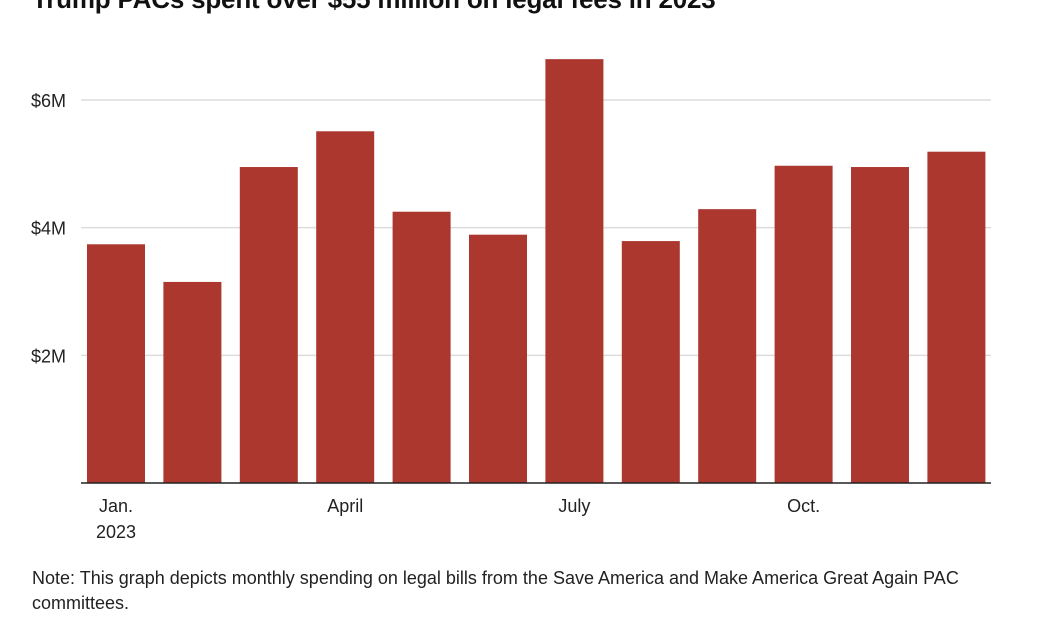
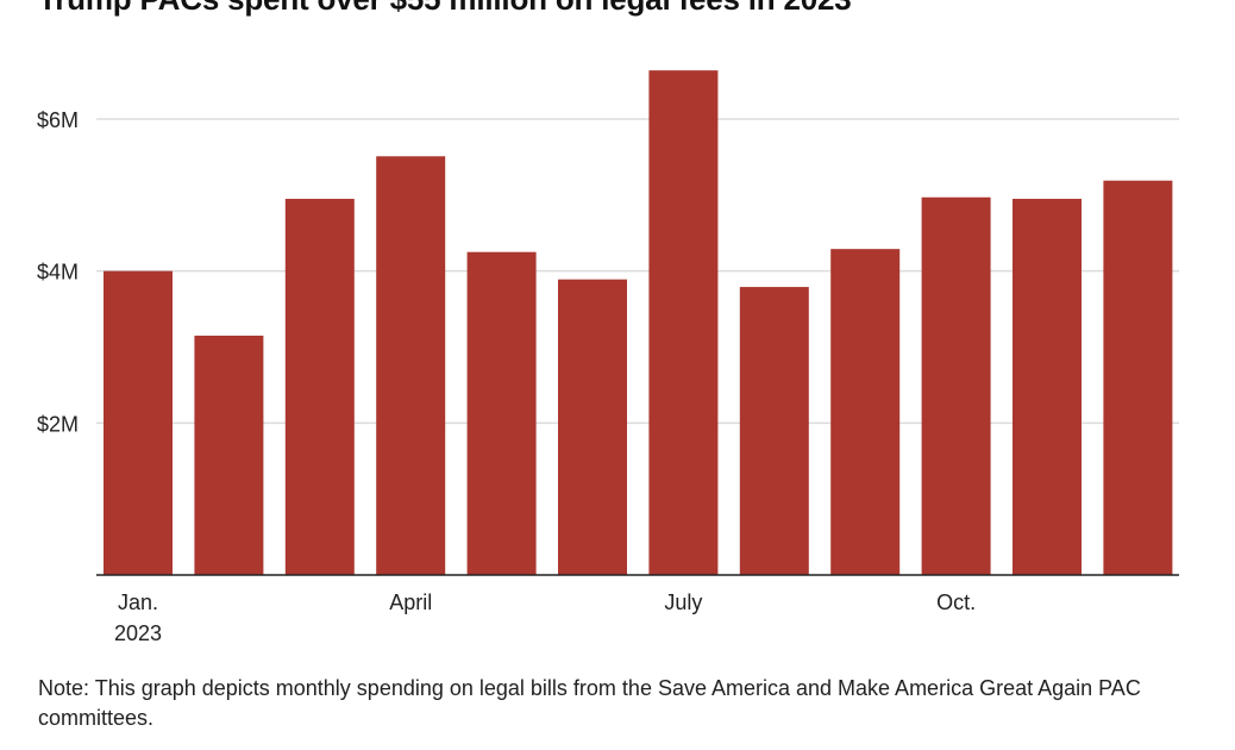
Jan. 2023: $3.7M -> $4.0M
